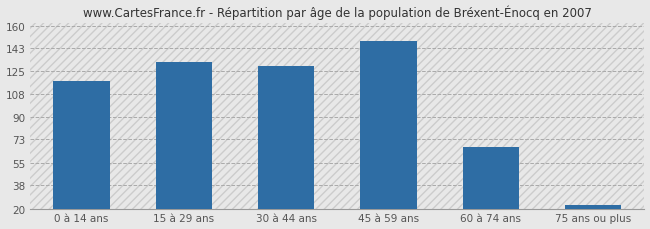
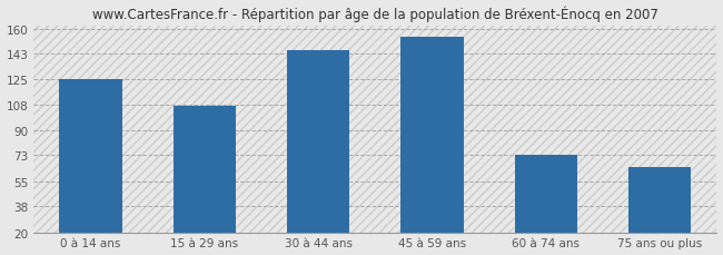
0 à 14 ans: 118 -> 125
15 à 29 ans: 132 -> 107
30 à 44 ans: 129 -> 145
45 à 59 ans: 148 -> 154
60 à 74 ans: 67 -> 73
75 ans ou plus: 23 -> 65
